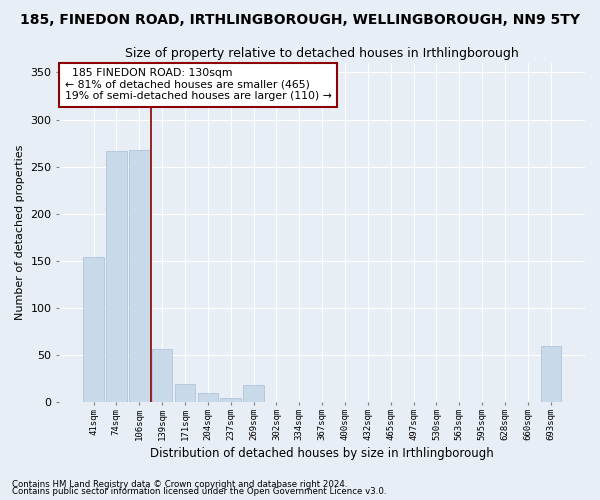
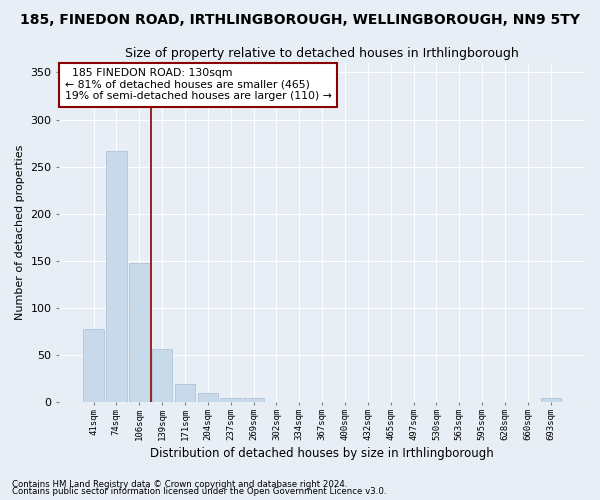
41sqm: 154 -> 78
106sqm: 268 -> 148
269sqm: 18 -> 5
693sqm: 60 -> 4
